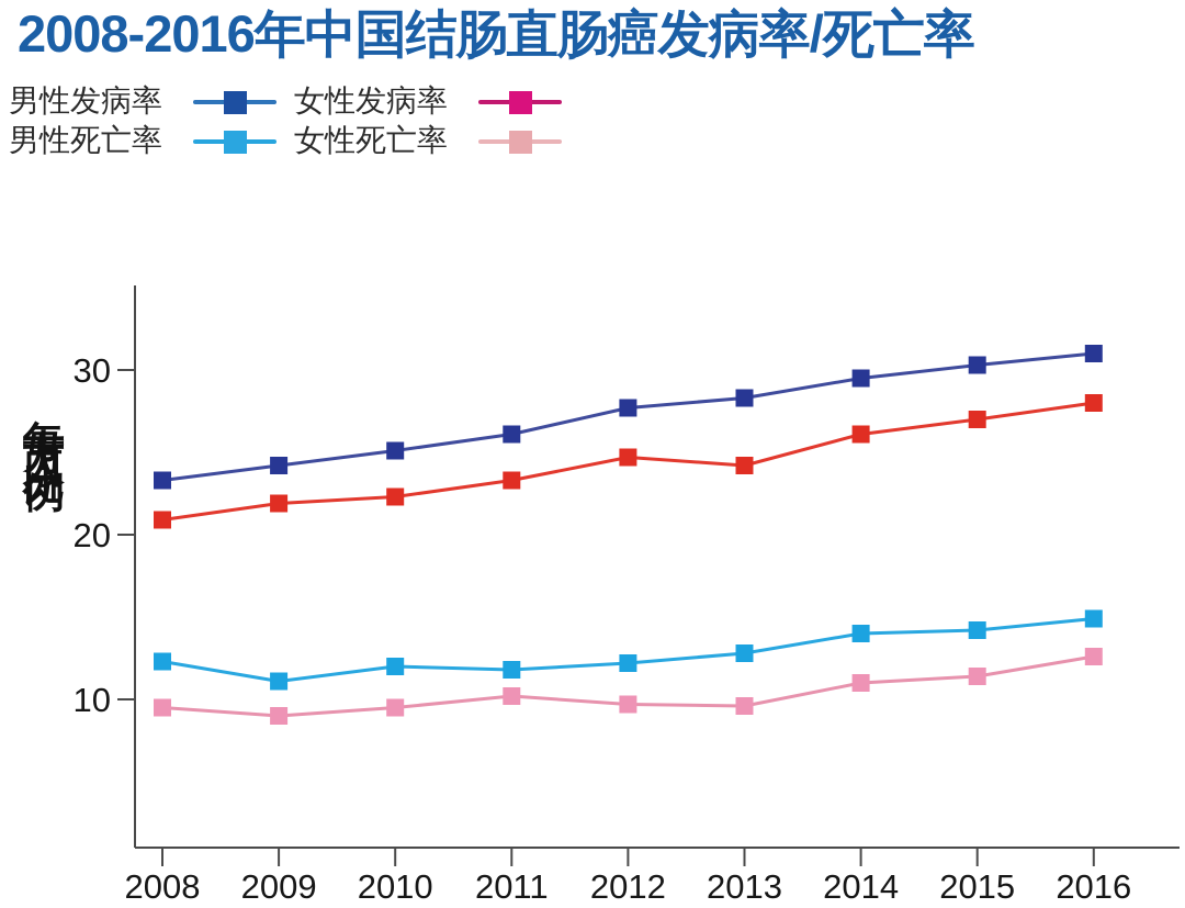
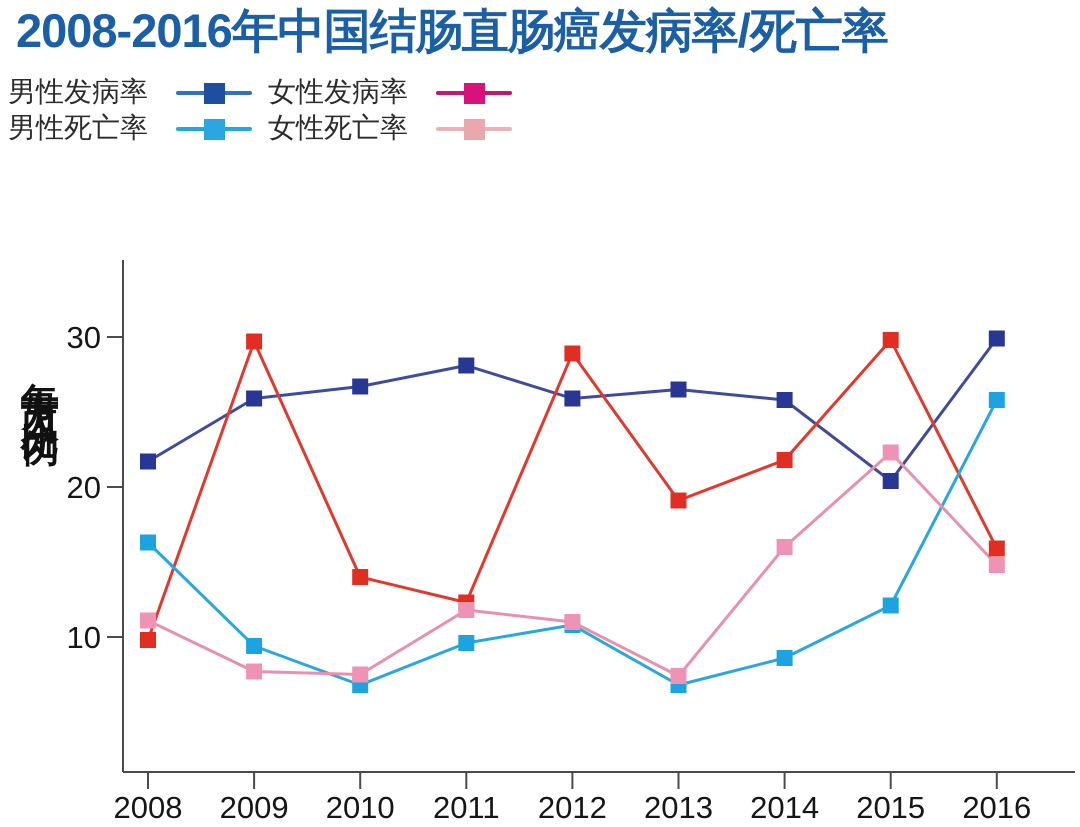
男性发病率/2008: 23.3 -> 21.7
女性发病率/2008: 20.9 -> 9.8
男性死亡率/2008: 12.3 -> 16.3
女性死亡率/2008: 9.5 -> 11.1
男性发病率/2009: 24.2 -> 25.9
女性发病率/2009: 21.9 -> 29.7
男性死亡率/2009: 11.1 -> 9.4
女性死亡率/2009: 9.0 -> 7.7
男性发病率/2010: 25.1 -> 26.7
女性发病率/2010: 22.3 -> 14.0
男性死亡率/2010: 12.0 -> 6.8
女性死亡率/2010: 9.5 -> 7.5
男性发病率/2011: 26.1 -> 28.1
女性发病率/2011: 23.3 -> 12.3
男性死亡率/2011: 11.8 -> 9.6
女性死亡率/2011: 10.2 -> 11.8
男性发病率/2012: 27.7 -> 25.9
女性发病率/2012: 24.7 -> 28.9
男性死亡率/2012: 12.2 -> 10.8
女性死亡率/2012: 9.7 -> 11.0
男性发病率/2013: 28.3 -> 26.5
女性发病率/2013: 24.2 -> 19.1
男性死亡率/2013: 12.8 -> 6.8
女性死亡率/2013: 9.6 -> 7.4
男性发病率/2014: 29.5 -> 25.8
女性发病率/2014: 26.1 -> 21.8
男性死亡率/2014: 14.0 -> 8.6
女性死亡率/2014: 11.0 -> 16.0
男性发病率/2015: 30.3 -> 20.4
女性发病率/2015: 27.0 -> 29.8
男性死亡率/2015: 14.2 -> 12.1
女性死亡率/2015: 11.4 -> 22.3
男性发病率/2016: 31.0 -> 29.9
女性发病率/2016: 28.0 -> 15.9
男性死亡率/2016: 14.9 -> 25.8
女性死亡率/2016: 12.6 -> 14.8
